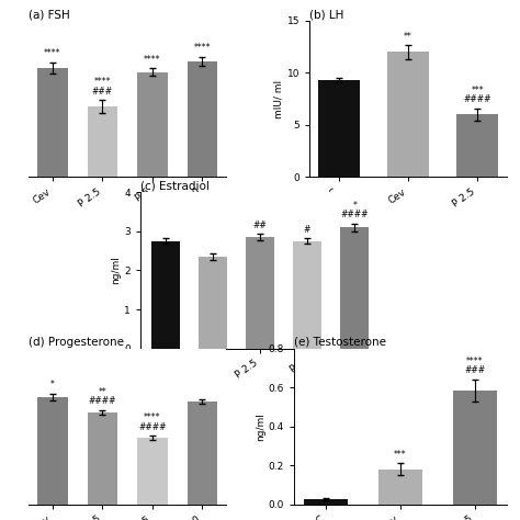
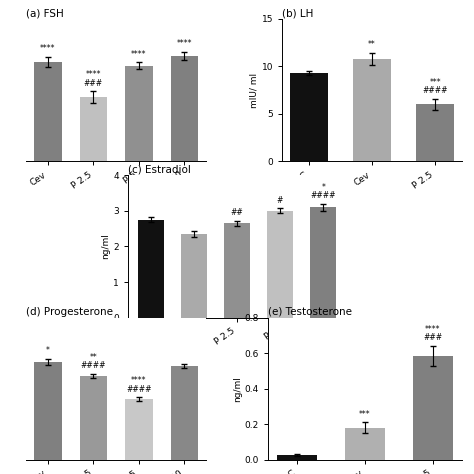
(b) LH/Cev: 12.0 -> 10.8
(c) Estradiol/P 2.5: 2.85 -> 2.65
(c) Estradiol/P 5: 2.75 -> 3.00
